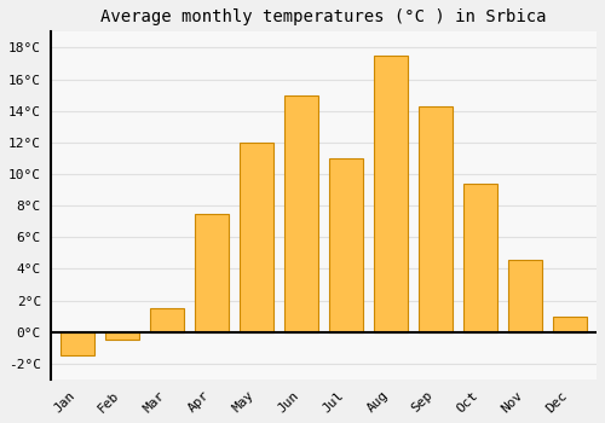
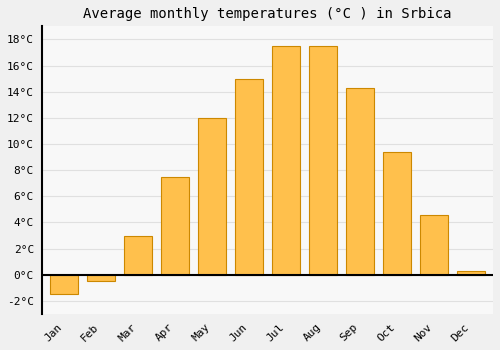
Mar: 1.5°C -> 3.0°C
Jul: 11.0°C -> 17.5°C
Dec: 1.0°C -> 0.3°C
